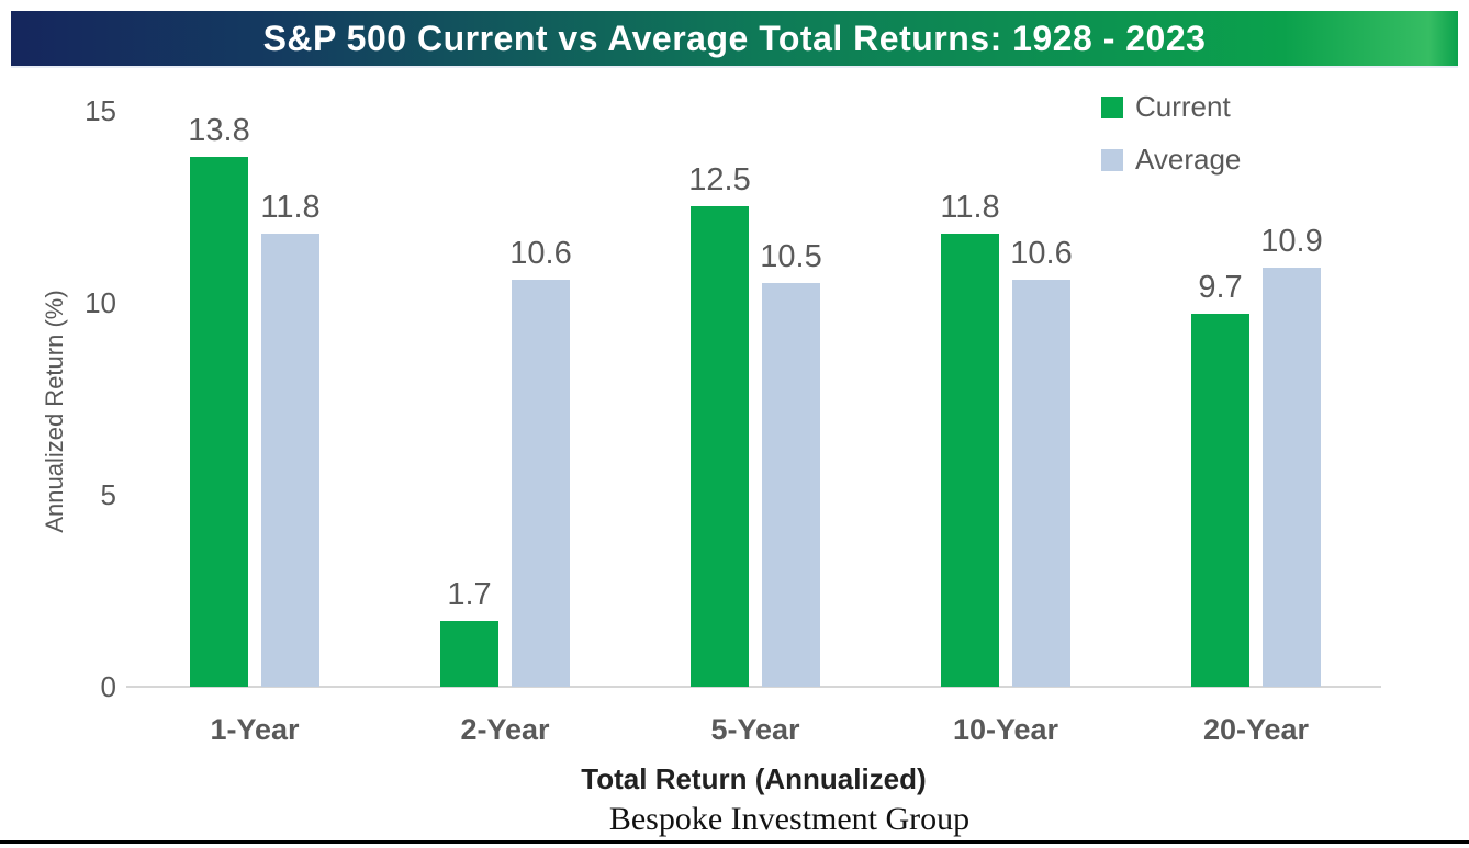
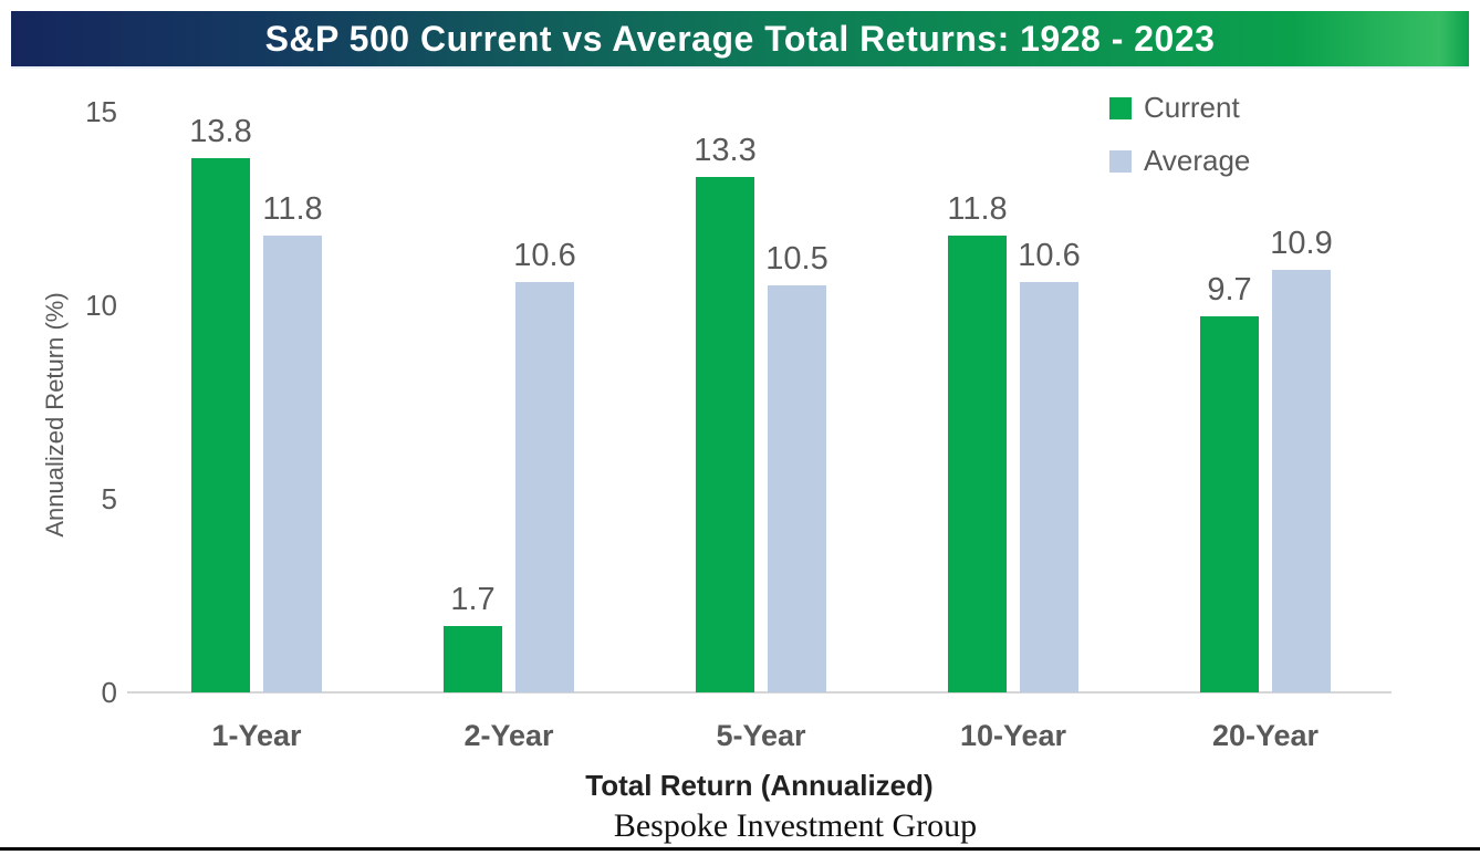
Current/5-Year: 12.5 -> 13.3
